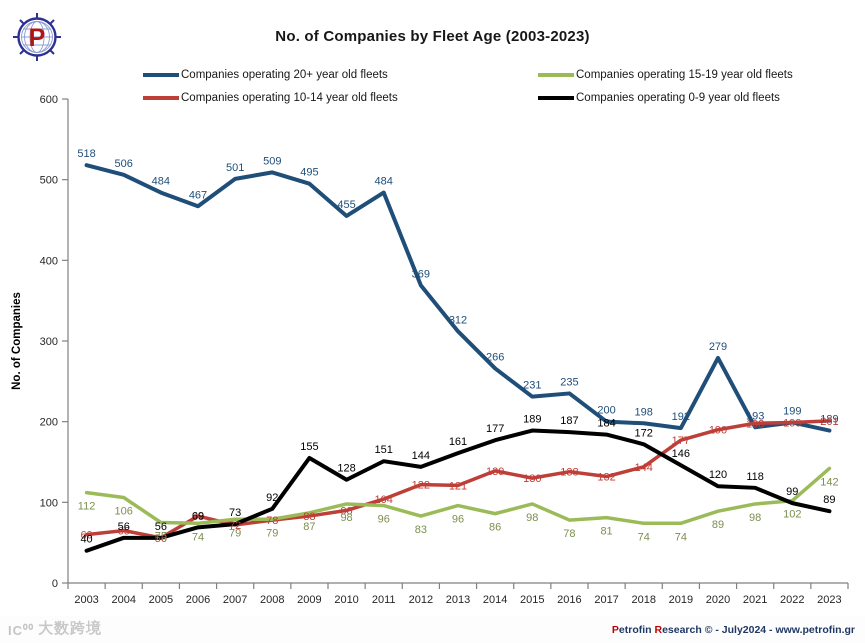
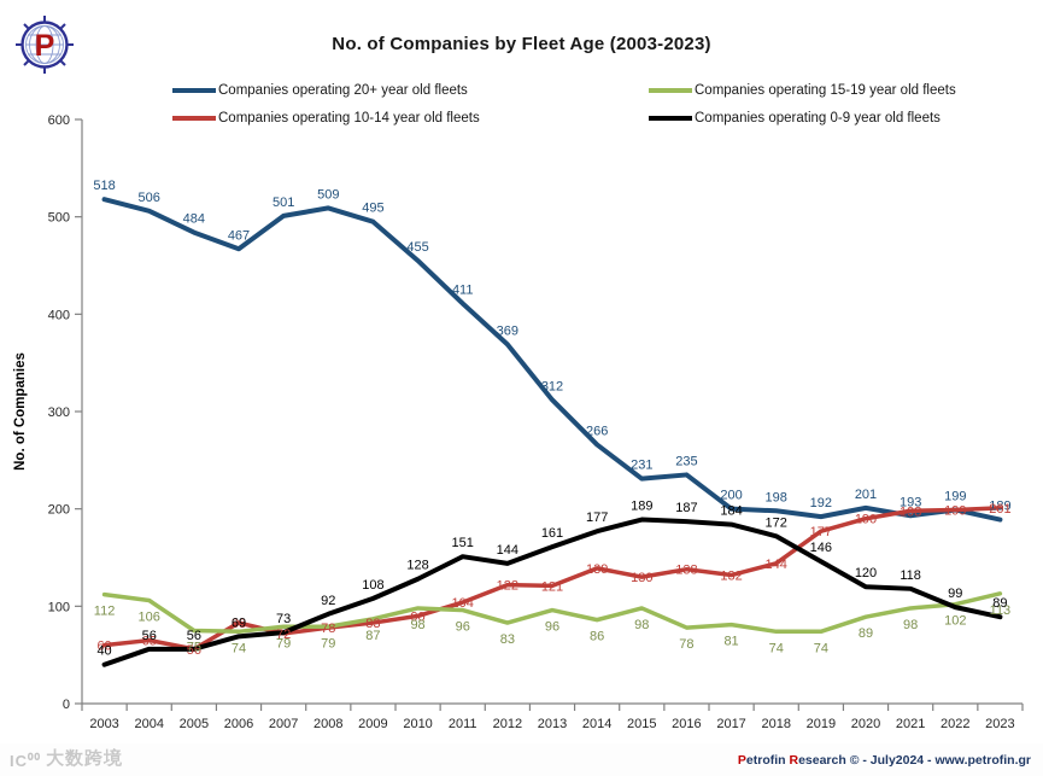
Companies operating 0-9 year old fleets/2009: 155 -> 108
Companies operating 20+ year old fleets/2011: 484 -> 411
Companies operating 20+ year old fleets/2020: 279 -> 201
Companies operating 15-19 year old fleets/2023: 142 -> 113
